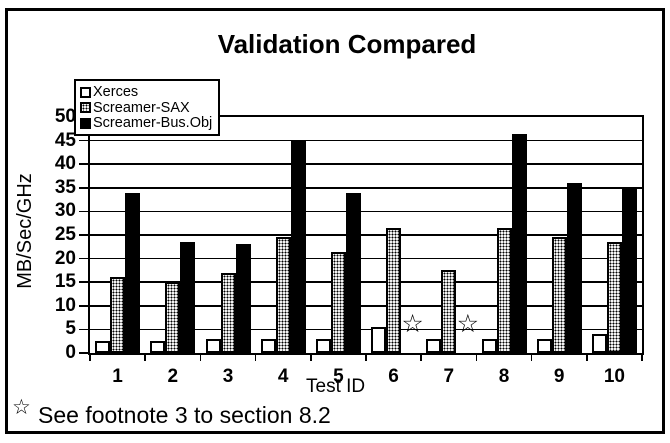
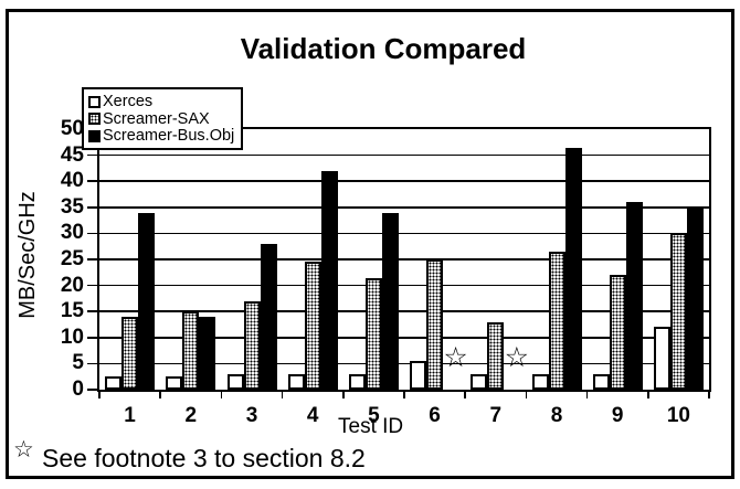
Screamer-SAX/1: 16 -> 14
Screamer-Bus.Obj/2: 24 -> 14
Screamer-Bus.Obj/3: 23 -> 28
Screamer-Bus.Obj/4: 45 -> 42
Screamer-SAX/6: 26 -> 25
Screamer-SAX/7: 18 -> 13
Screamer-SAX/9: 24 -> 22
Xerces/10: 4 -> 12
Screamer-SAX/10: 24 -> 30
